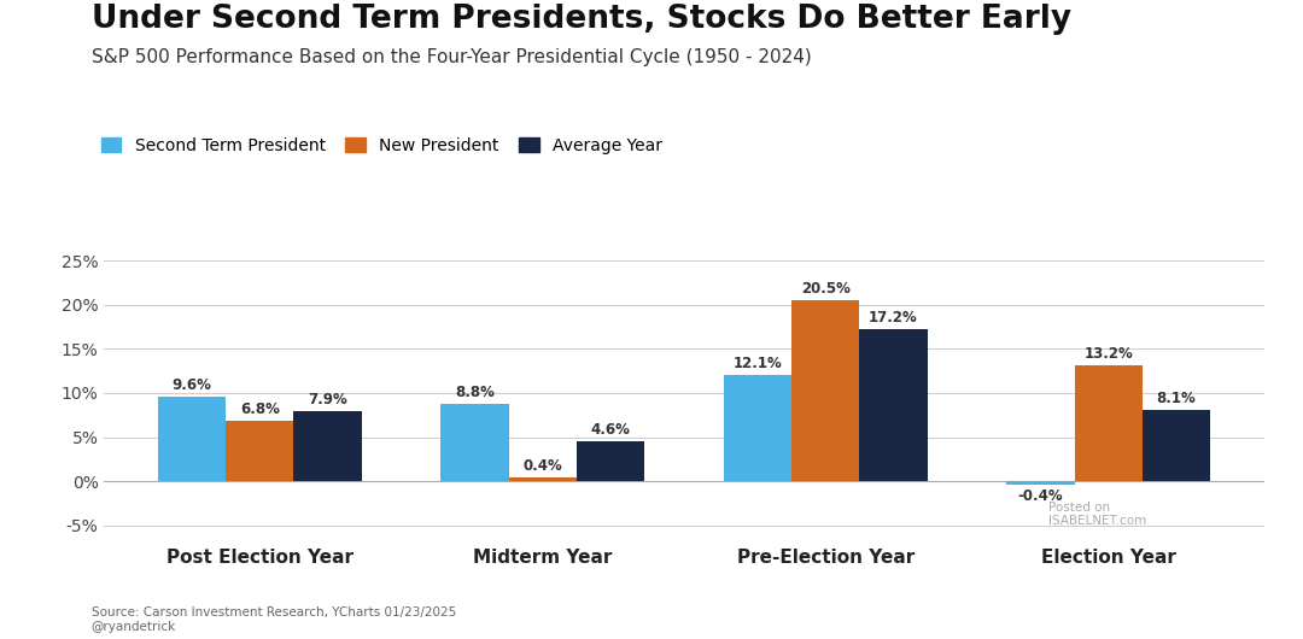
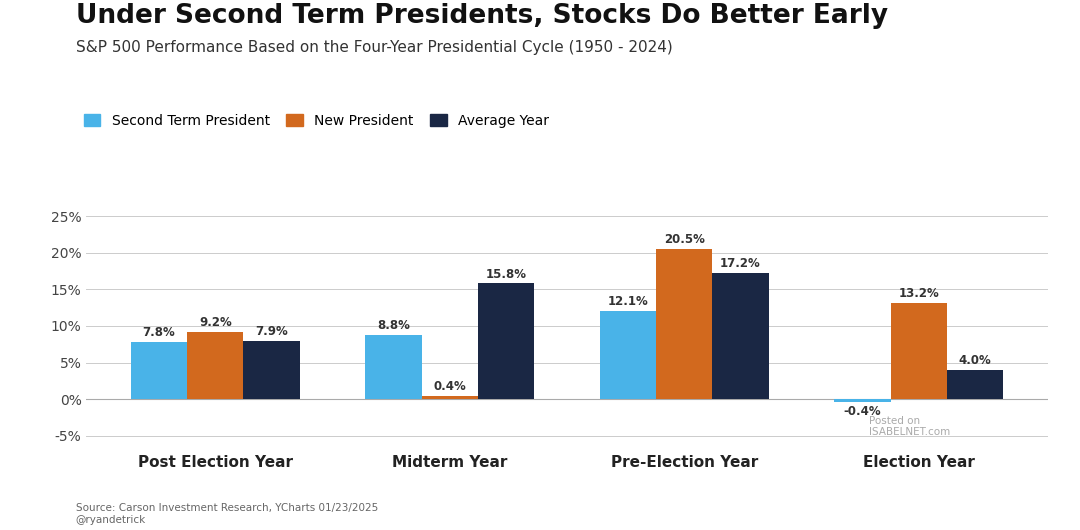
Second Term President/Post Election Year: 9.6% -> 7.8%
New President/Post Election Year: 6.8% -> 9.2%
Average Year/Midterm Year: 4.6% -> 15.8%
Average Year/Election Year: 8.1% -> 4.0%
